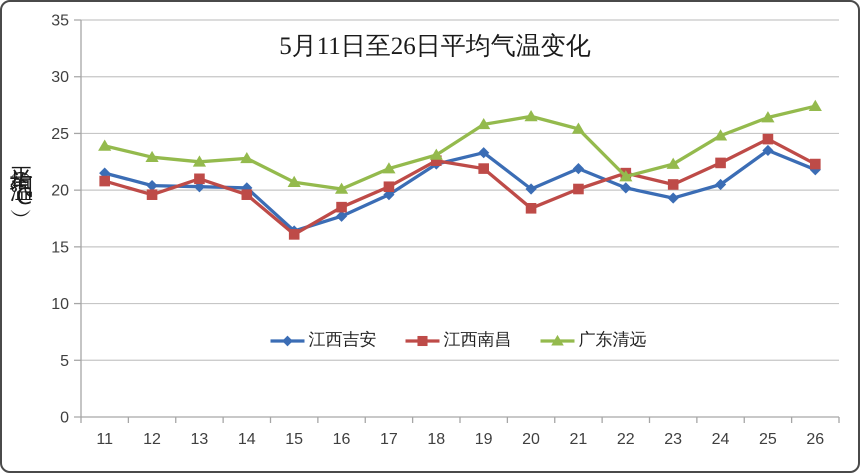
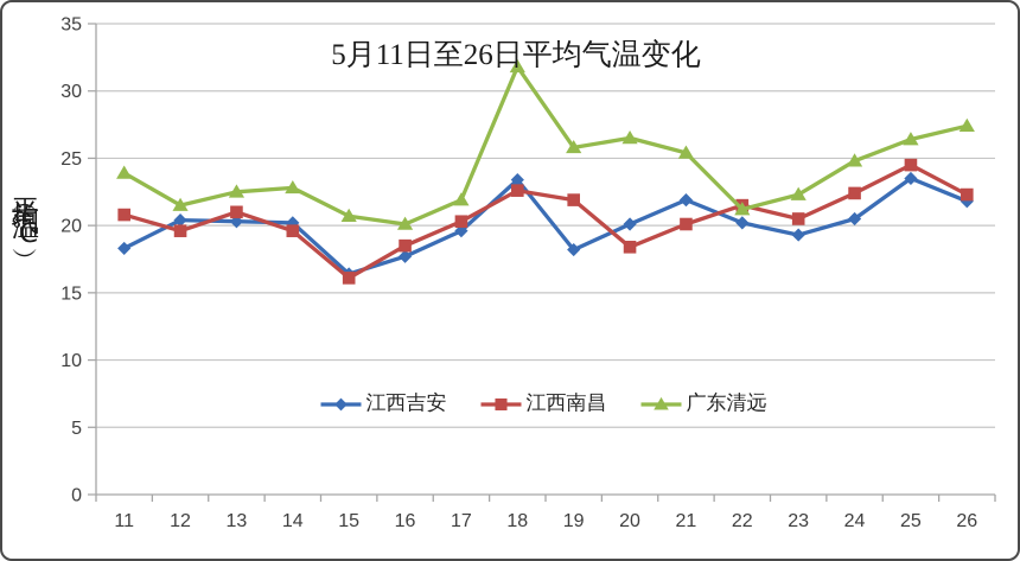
江西吉安/11: 21.5 -> 18.3
广东清远/12: 22.9 -> 21.5
江西吉安/18: 22.3 -> 23.4
广东清远/18: 23.1 -> 31.8
江西吉安/19: 23.3 -> 18.2
